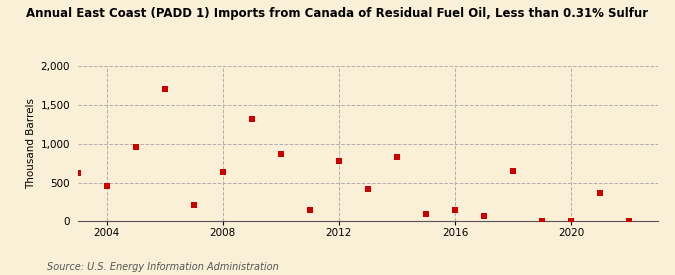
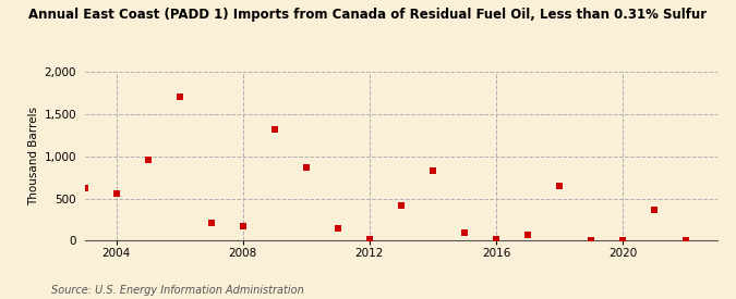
2004: 460 -> 560
2008: 640 -> 170
2012: 780 -> 20
2016: 140 -> 20
